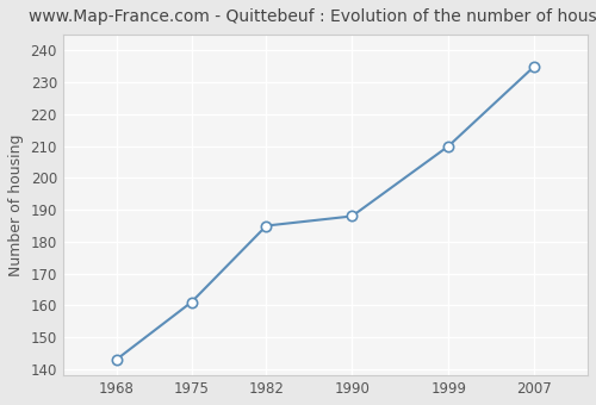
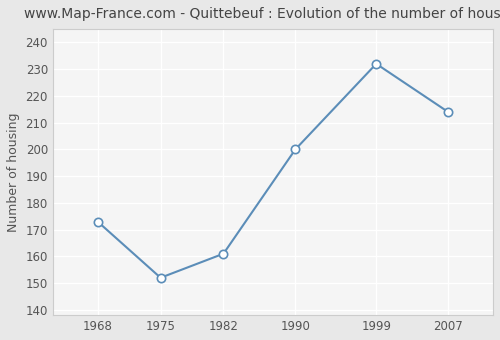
1968: 143 -> 173
1975: 161 -> 152
1982: 185 -> 161
1990: 188 -> 200
1999: 210 -> 232
2007: 235 -> 214
